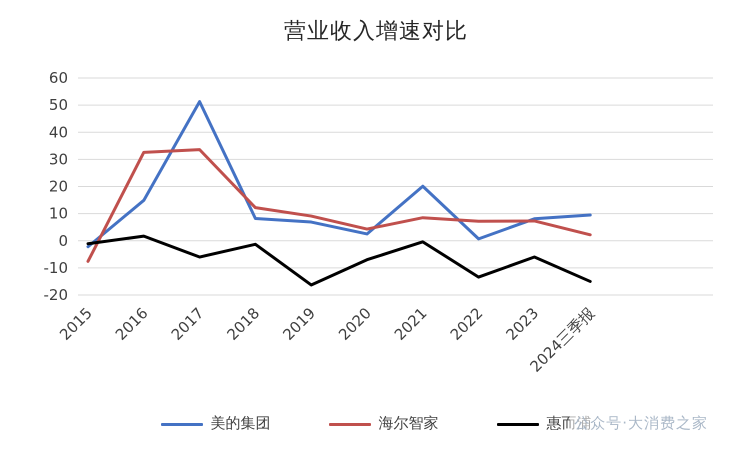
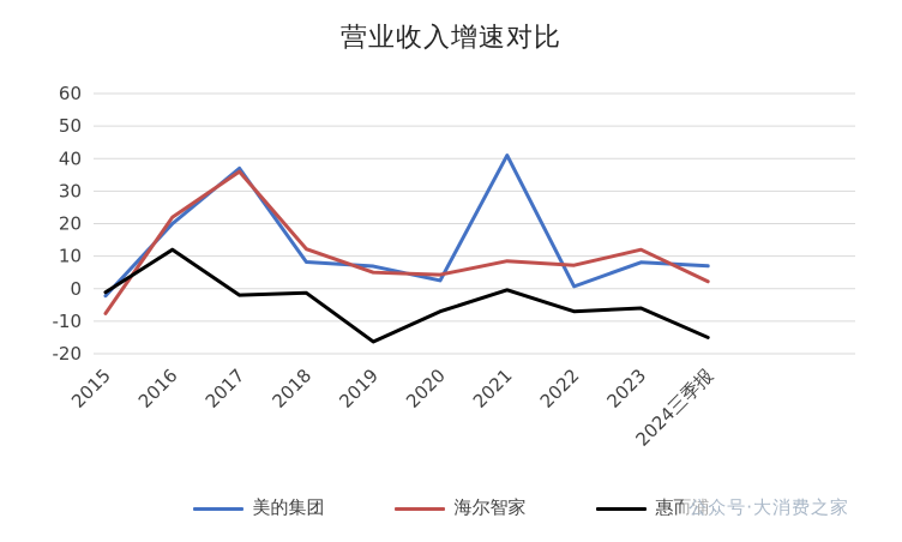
美的集团/2016: 15 -> 20
海尔智家/2016: 33 -> 22
惠而浦/2016: 2 -> 12
美的集团/2017: 51 -> 37
海尔智家/2017: 34 -> 36
惠而浦/2017: -6 -> -2
海尔智家/2019: 9 -> 5
美的集团/2021: 20 -> 41
惠而浦/2022: -13 -> -7
海尔智家/2023: 7 -> 12
美的集团/2024三季报: 10 -> 7
